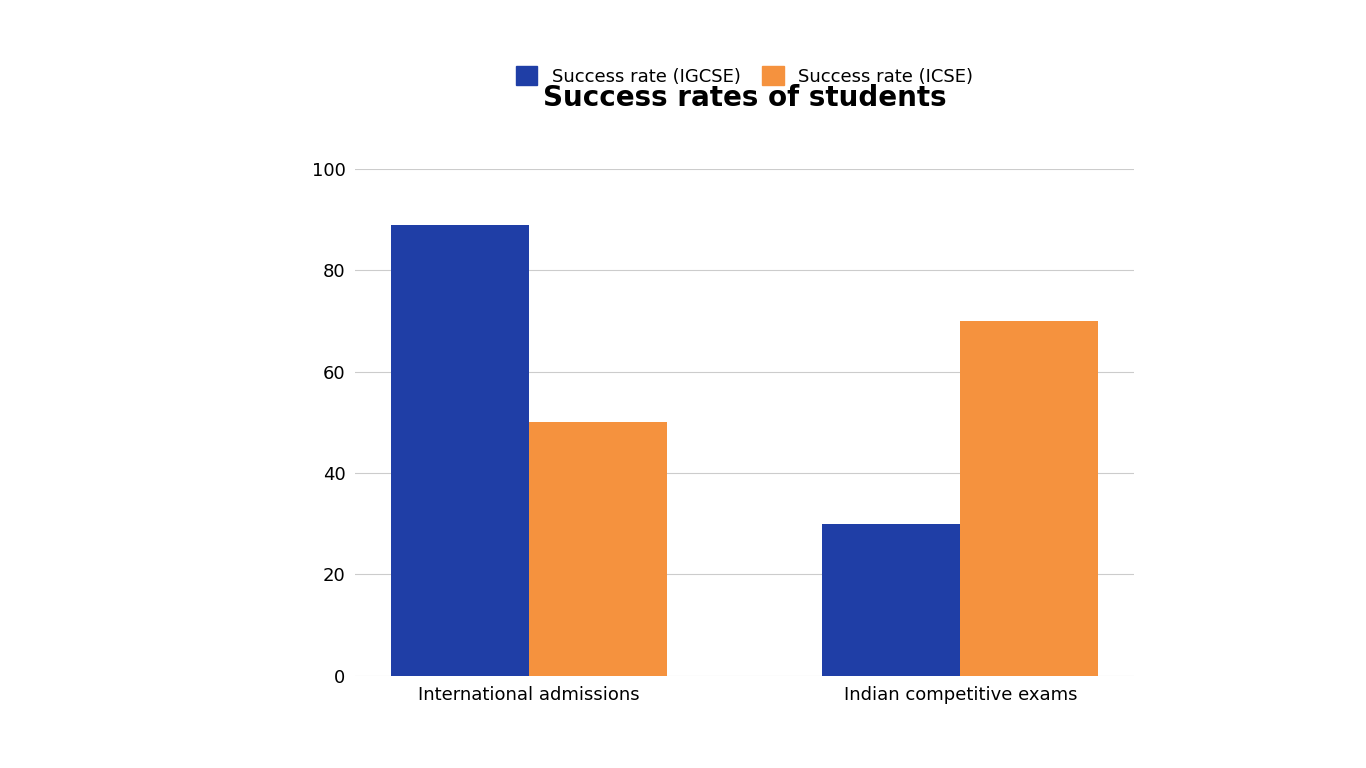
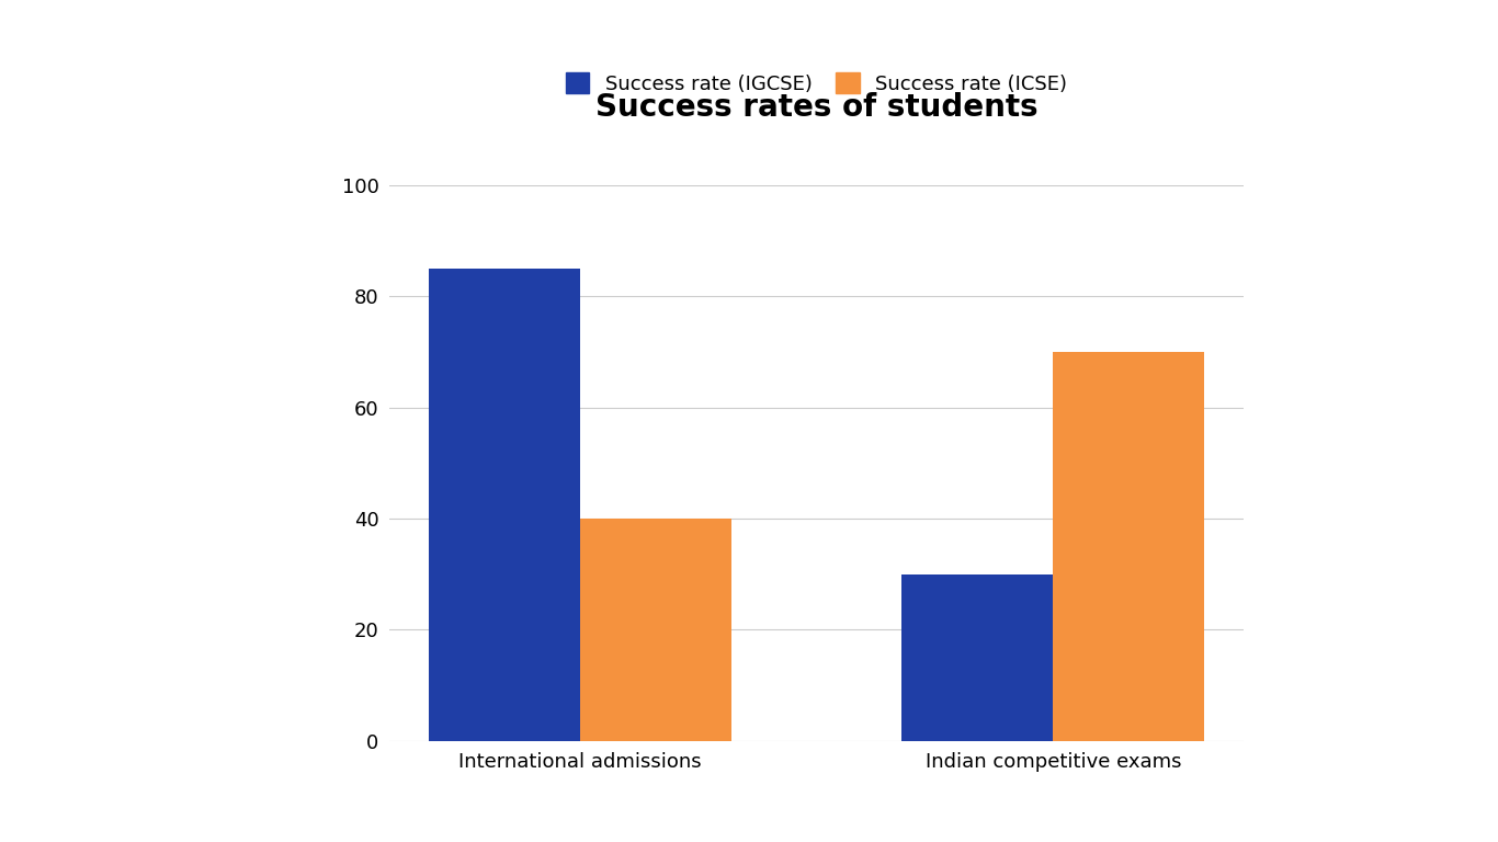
Success rate (IGCSE)/International admissions: 89 -> 85
Success rate (ICSE)/International admissions: 50 -> 40
